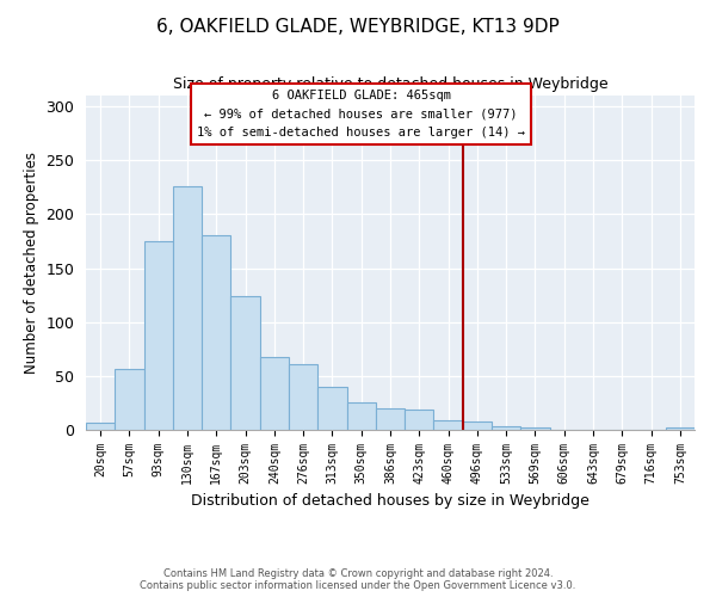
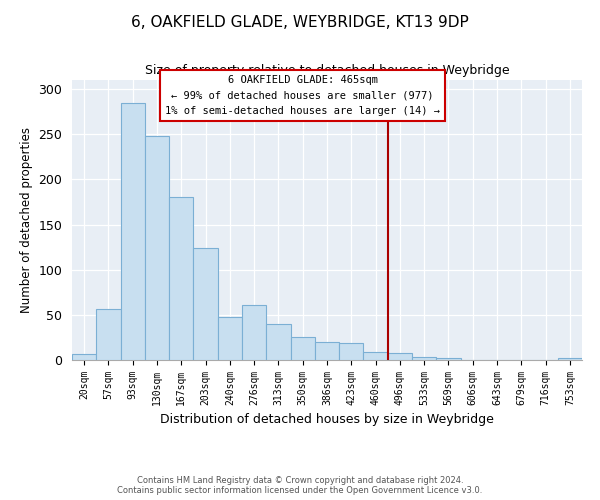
93sqm: 175 -> 284
130sqm: 226 -> 248
240sqm: 68 -> 48
